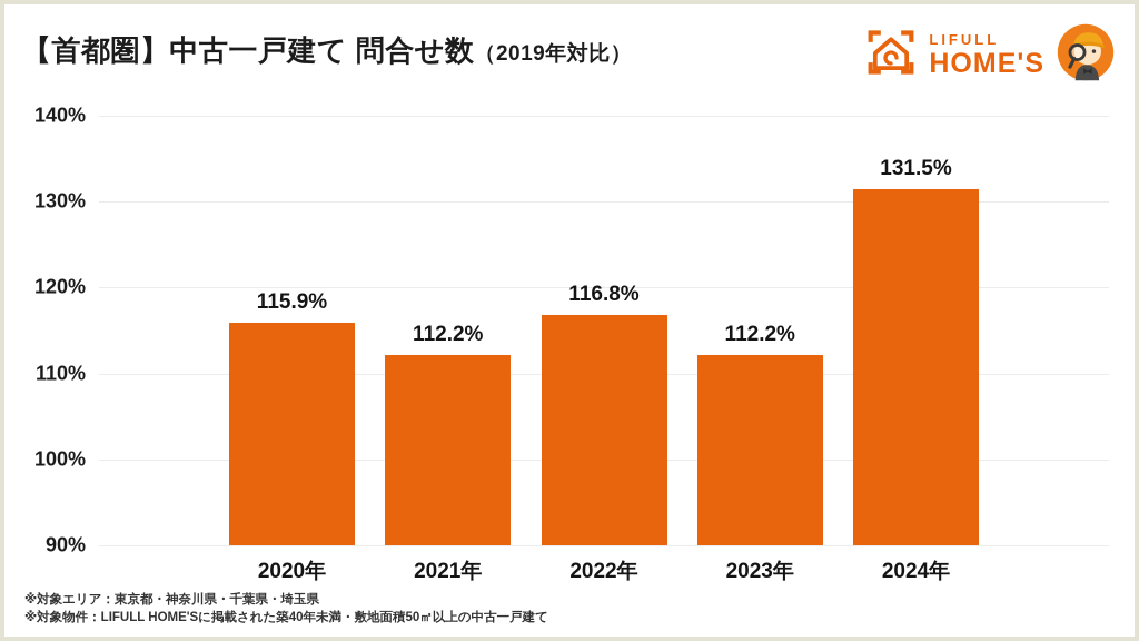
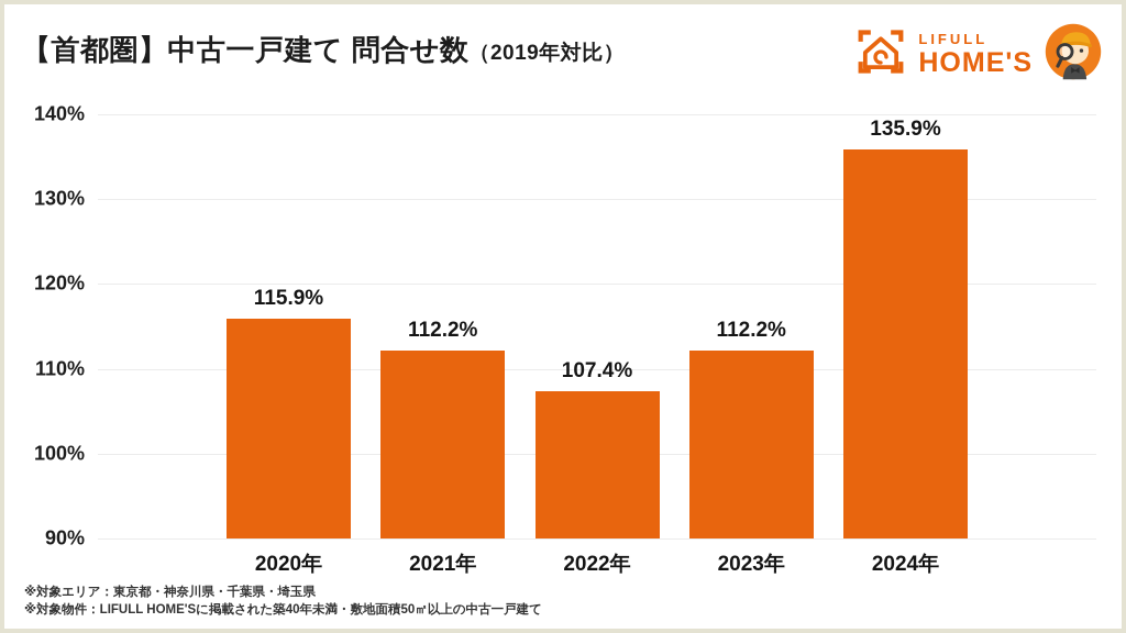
2022年: 116.8% -> 107.4%
2024年: 131.5% -> 135.9%
